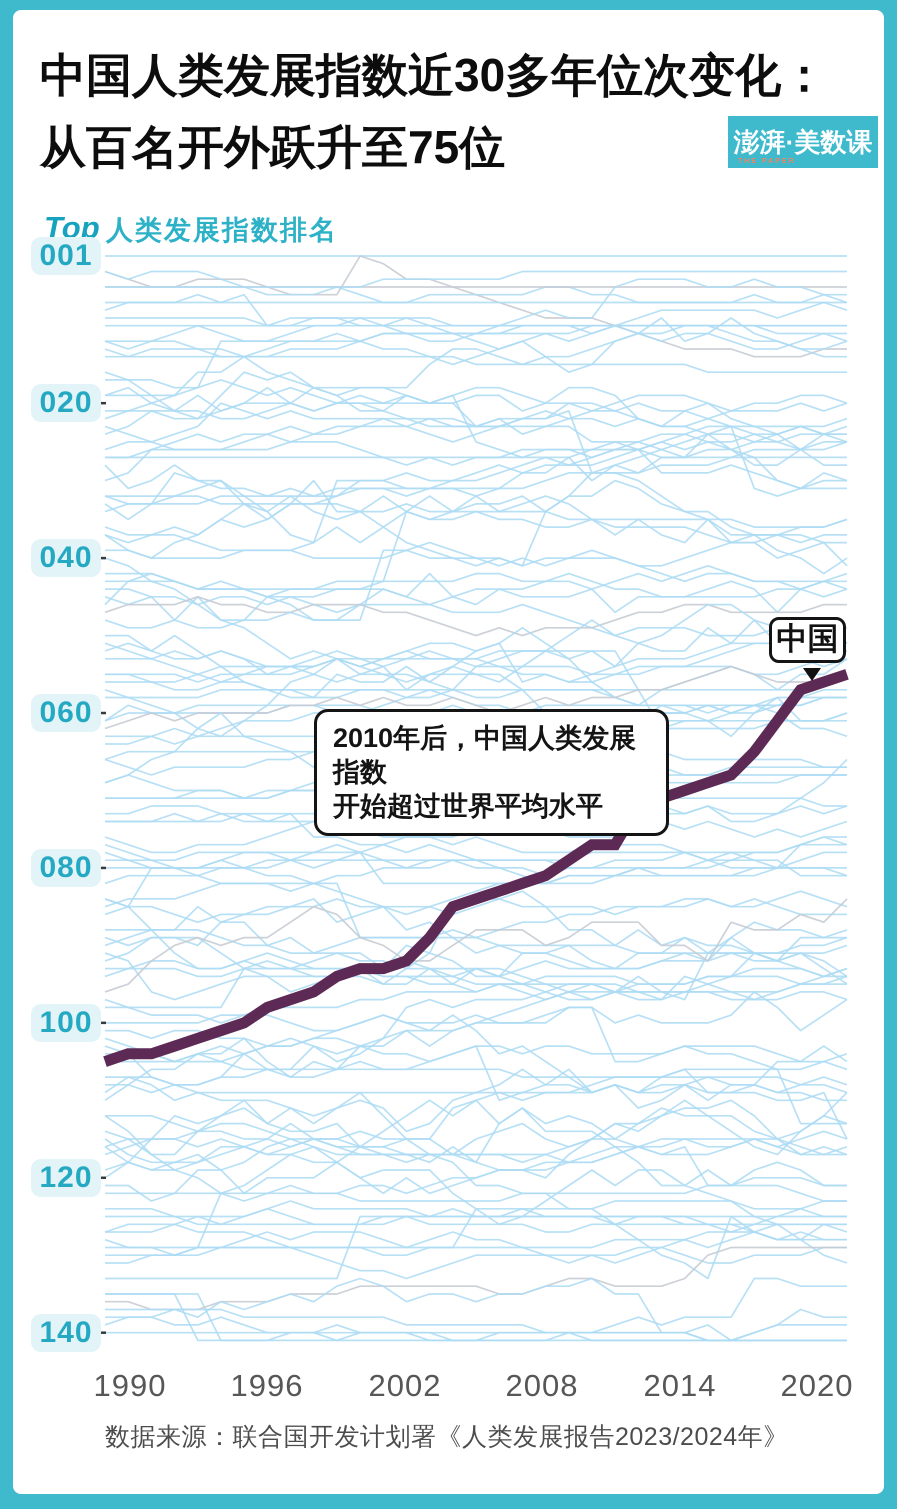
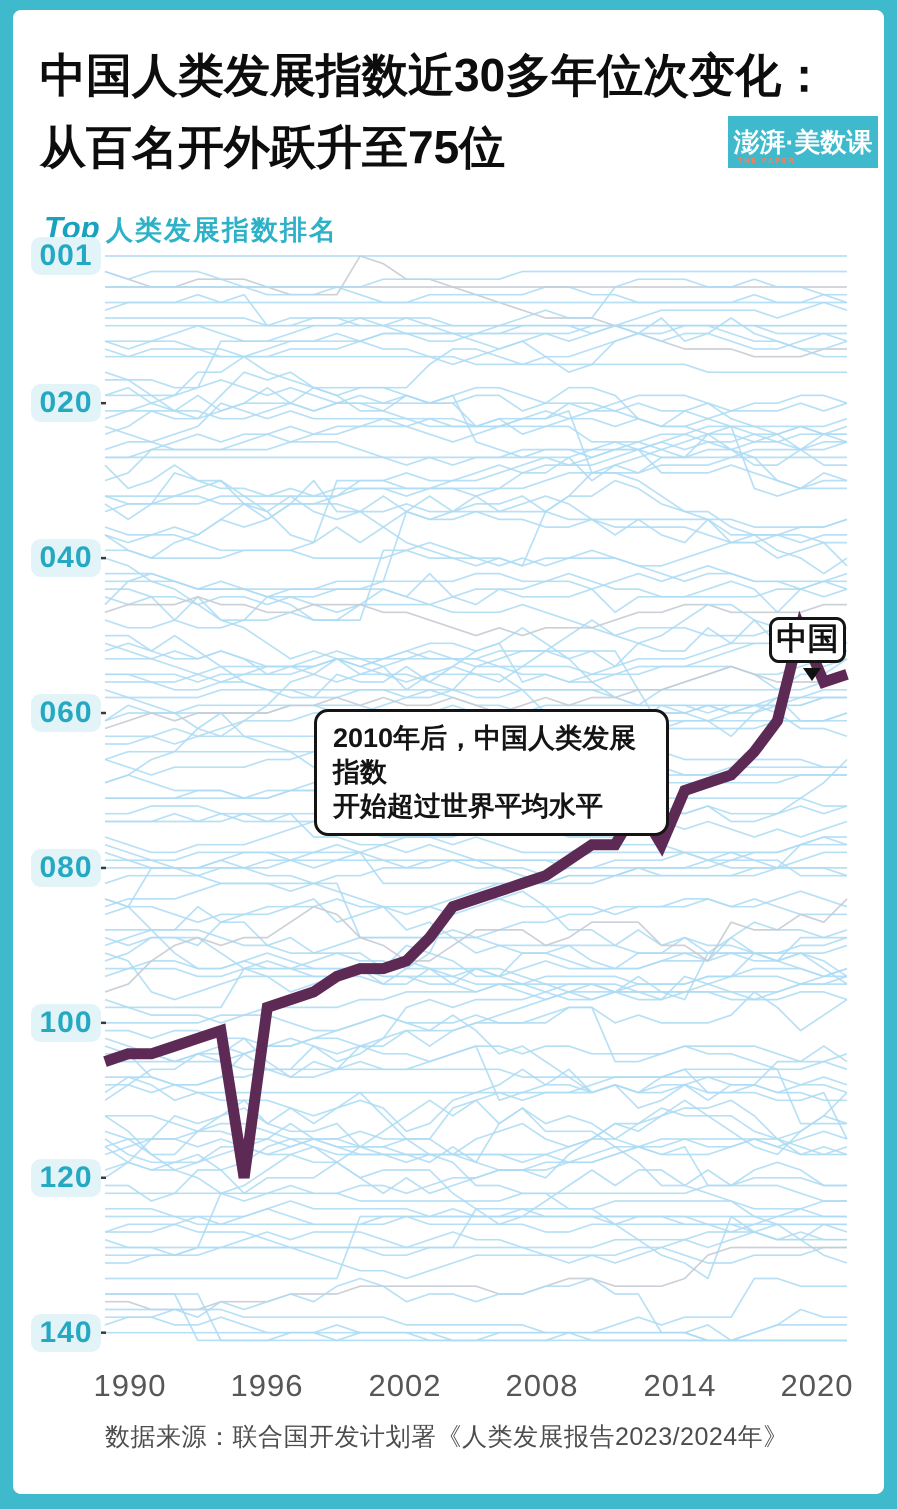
1996: 100 -> 120
2014: 71 -> 77
2020: 57 -> 49
